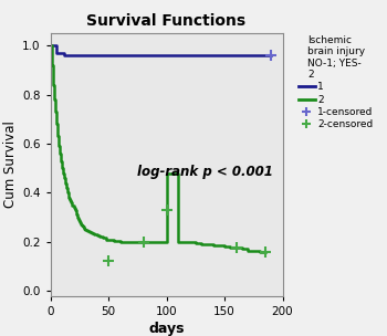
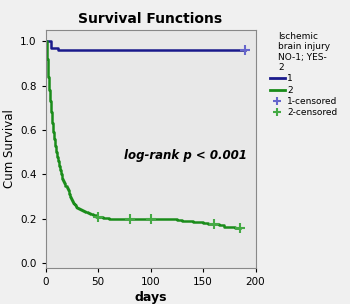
2-censored/50: 0.120 -> 0.210
2/100: 0.480 -> 0.200
2-censored/100: 0.330 -> 0.200
